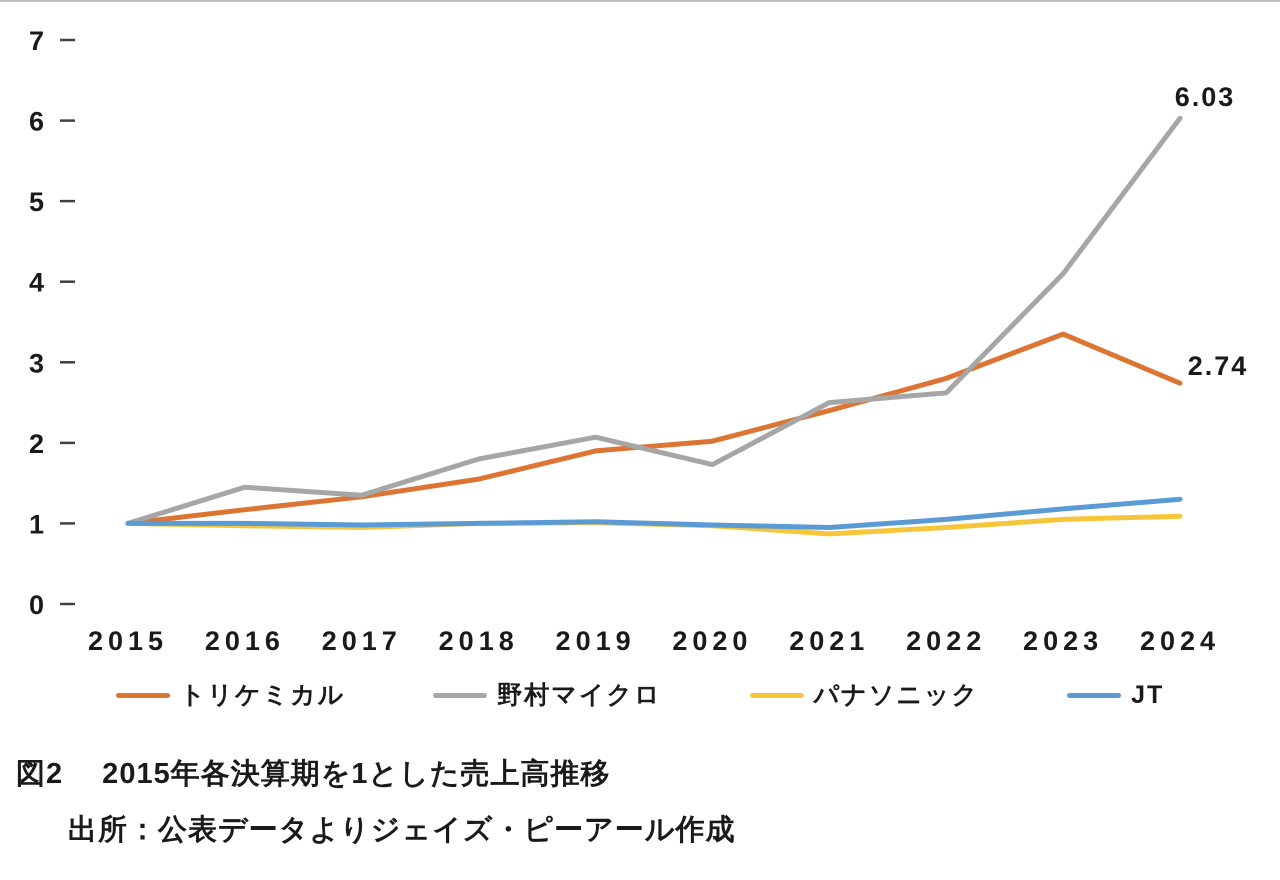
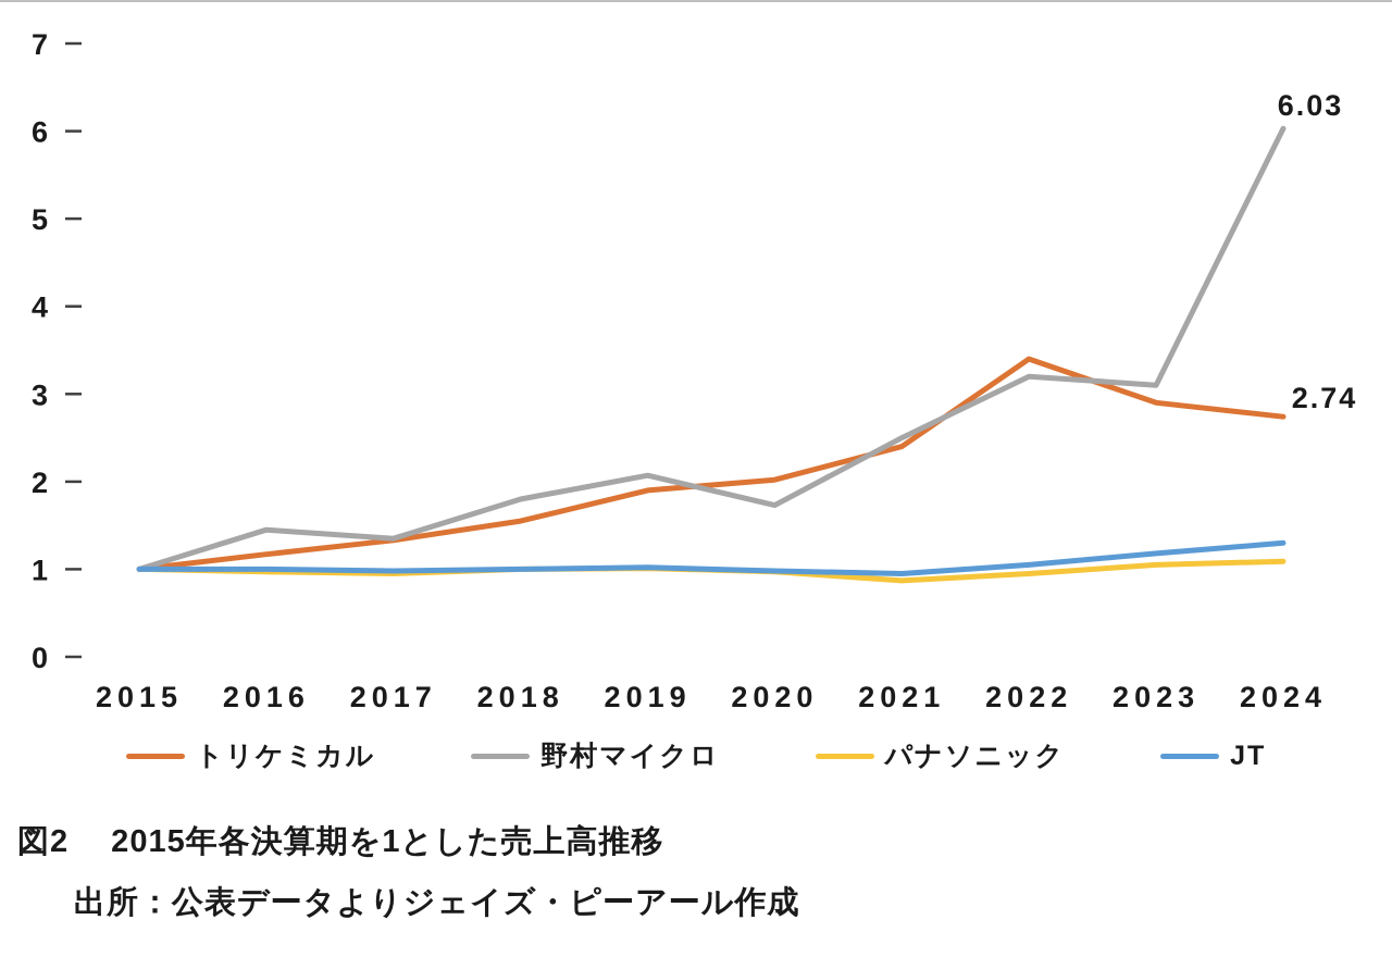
トリケミカル/2022: 2.8 -> 3.4
野村マイクロ/2022: 2.6 -> 3.2
トリケミカル/2023: 3.4 -> 2.9
野村マイクロ/2023: 4.1 -> 3.1
